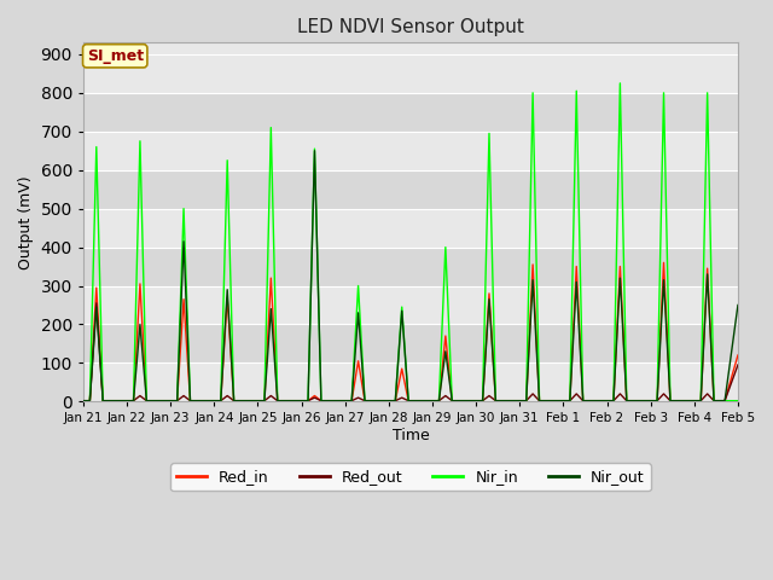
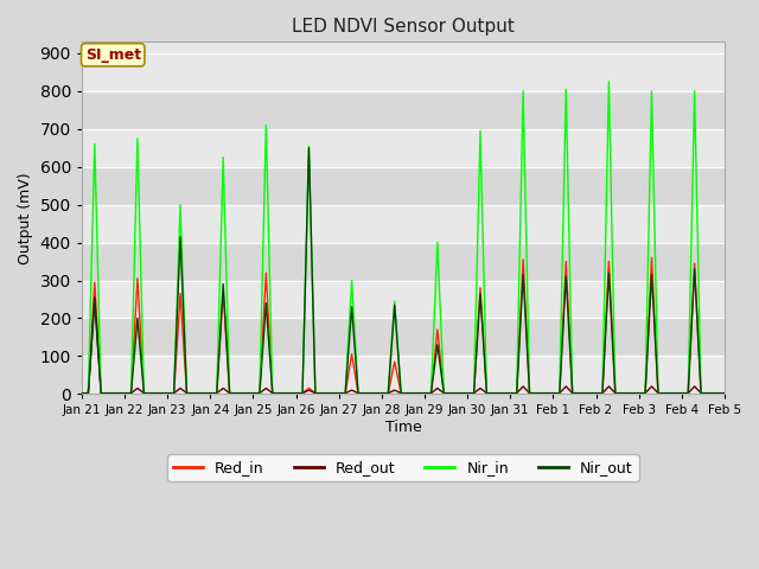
Red_in/Feb 5: 120 -> 2
Red_out/Feb 5: 95 -> 2
Nir_out/Feb 5: 250 -> 2
